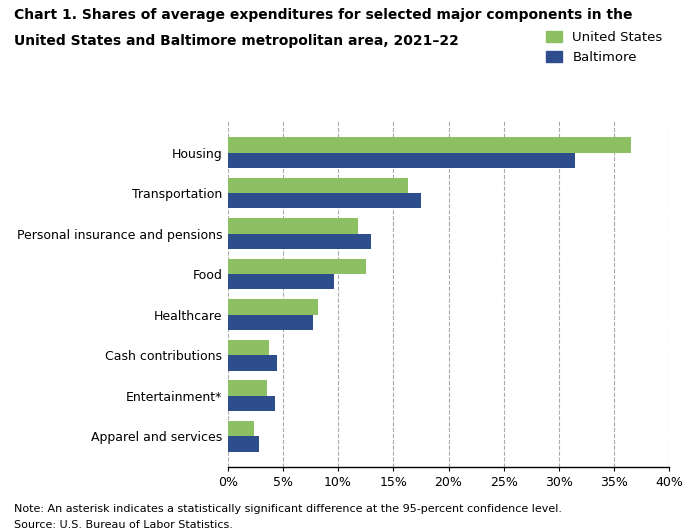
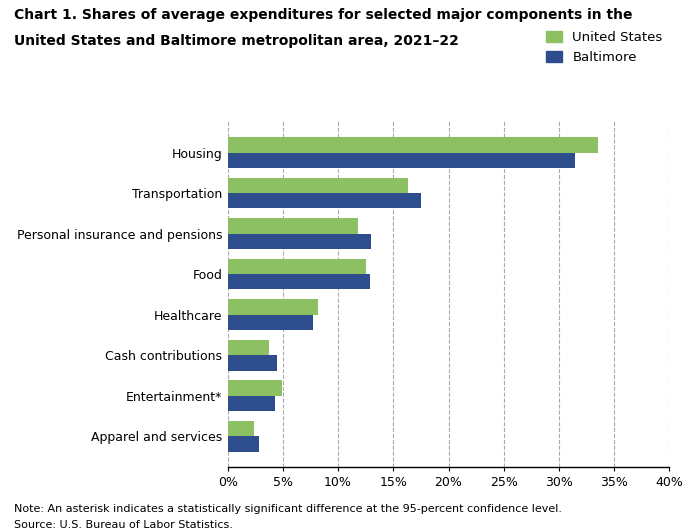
United States/Housing: 36.5% -> 33.5%
Baltimore/Food: 9.6% -> 12.9%
United States/Entertainment*: 3.6% -> 4.9%
